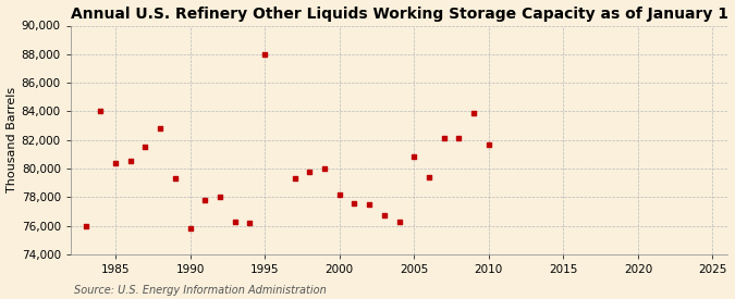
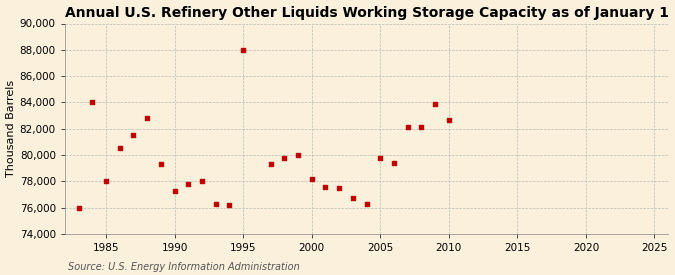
1985: 80,400 -> 78,000
1990: 75,800 -> 77,300
2005: 80,800 -> 79,800
2010: 81,700 -> 82,700
